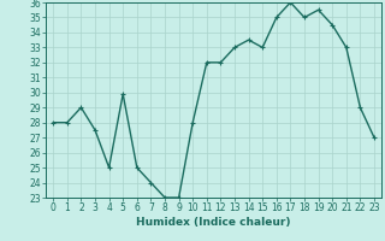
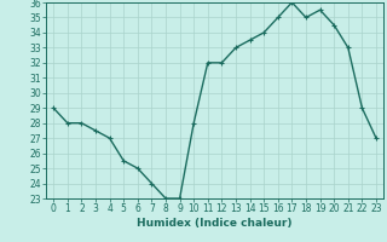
0: 28.0 -> 29.0
2: 29.0 -> 28.0
4: 25.0 -> 27.0
5: 29.9 -> 25.5
15: 33.0 -> 34.0
